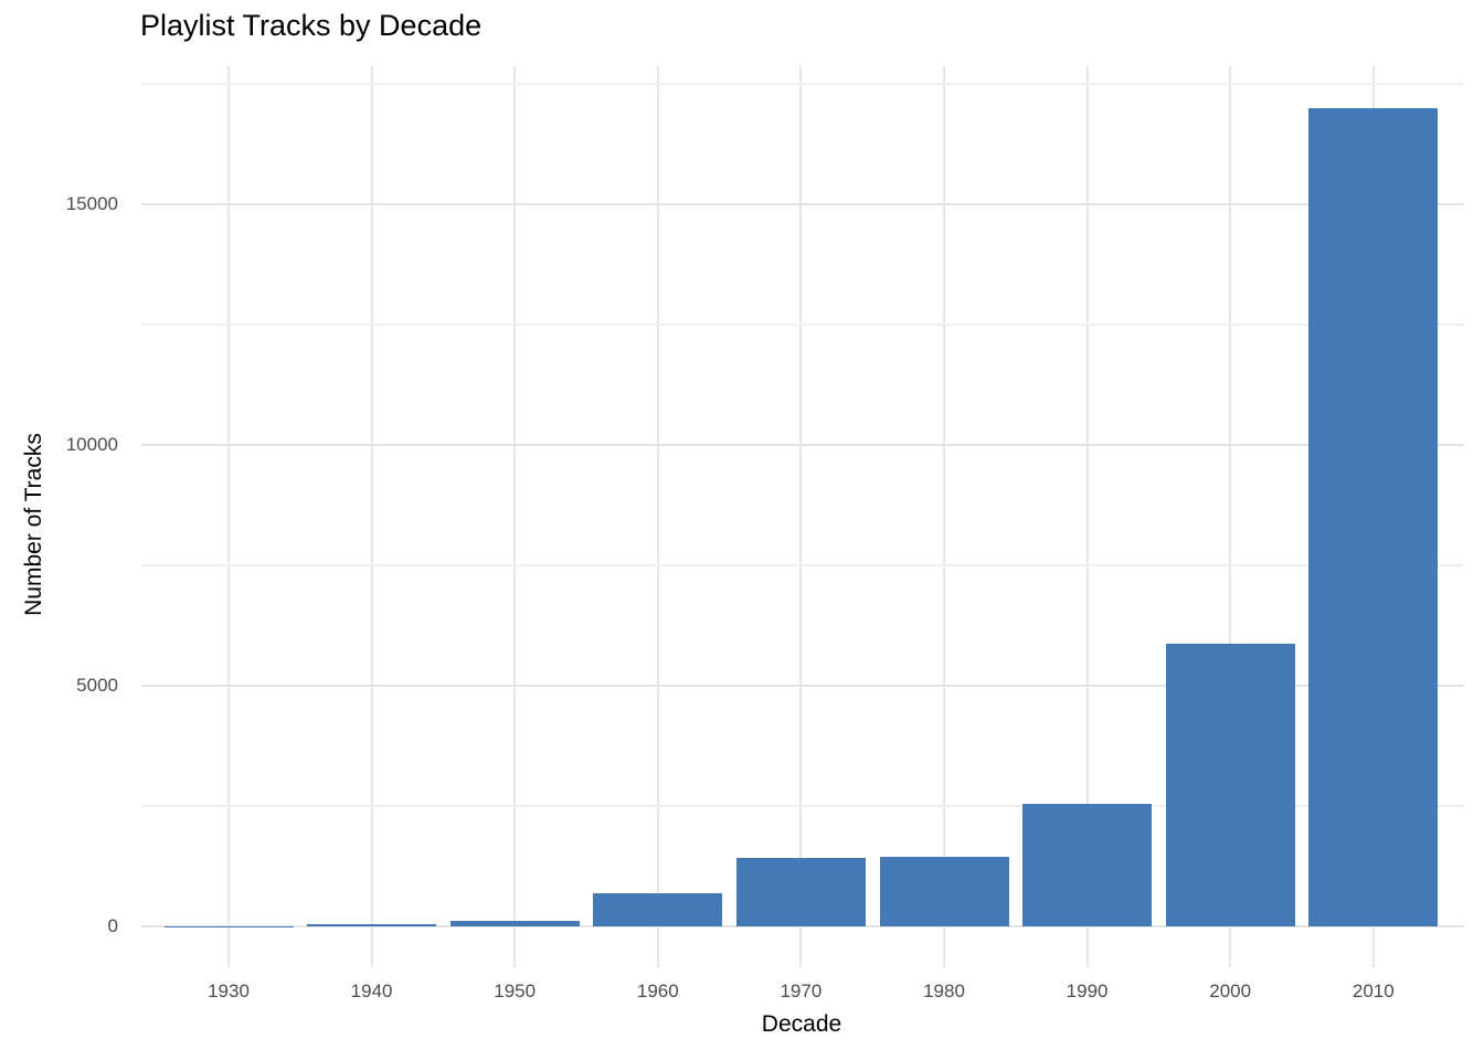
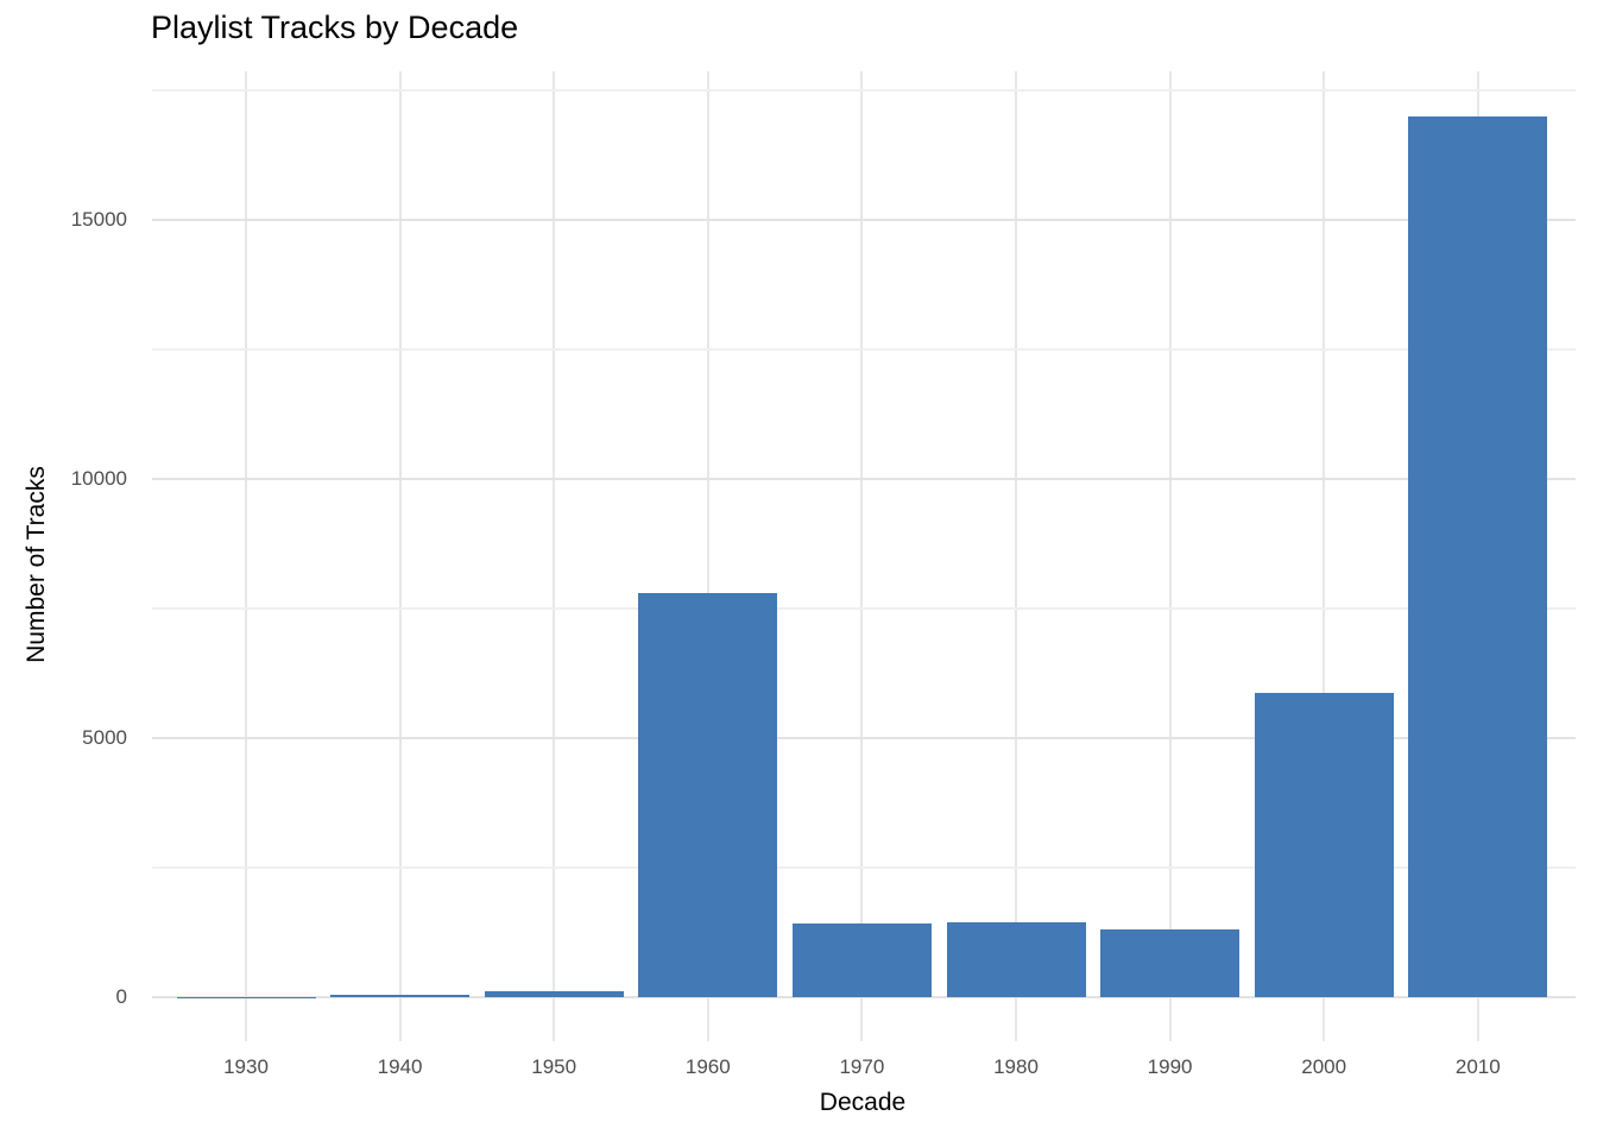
1960: 700 -> 7800
1990: 2600 -> 1300
